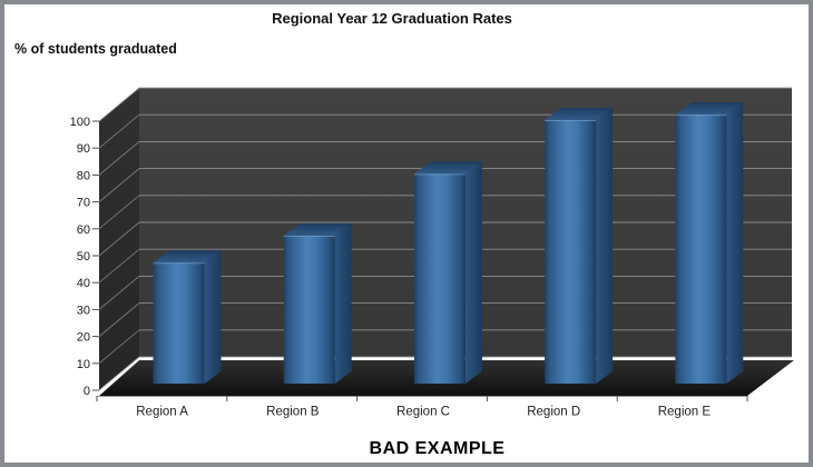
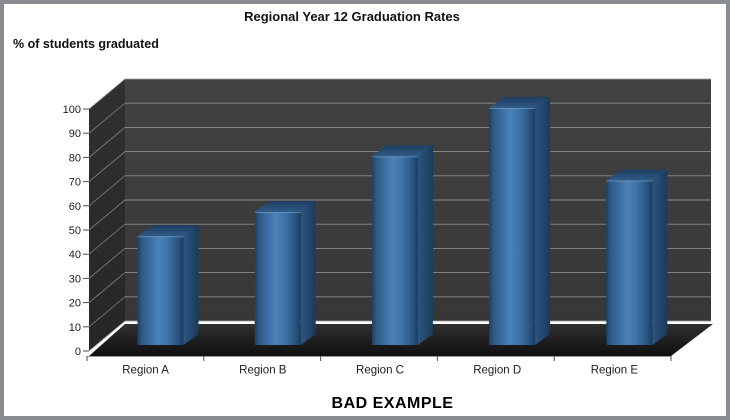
Region E: 100 -> 68
